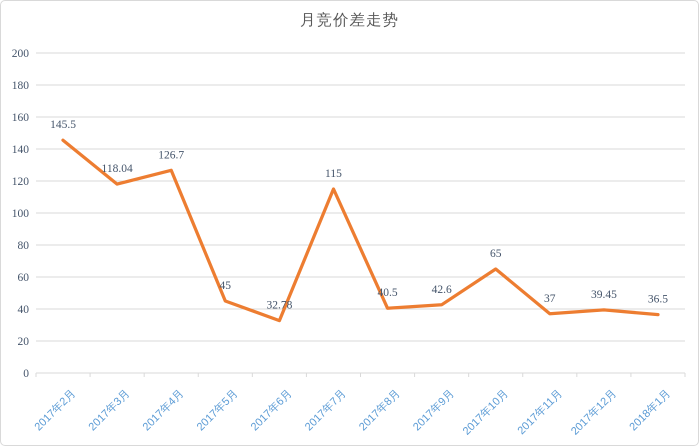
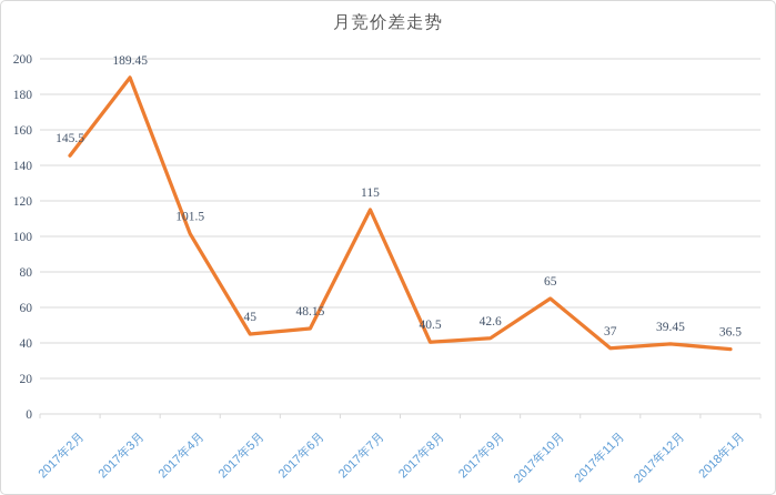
2017年3月: 118.04 -> 189.45
2017年4月: 126.7 -> 101.5
2017年6月: 32.78 -> 48.15
